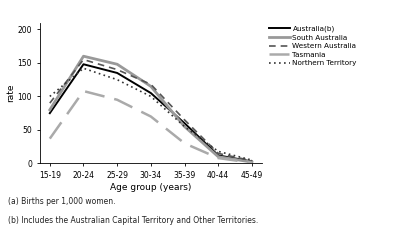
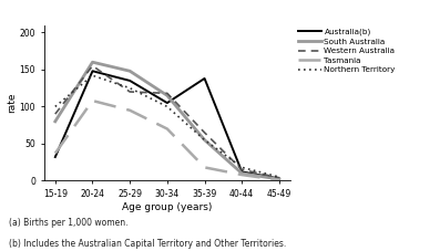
Australia(b)/15-19: 75 -> 32
Western Australia/25-29: 140 -> 120
Australia(b)/35-39: 60 -> 138
Tasmania/35-39: 30 -> 18
